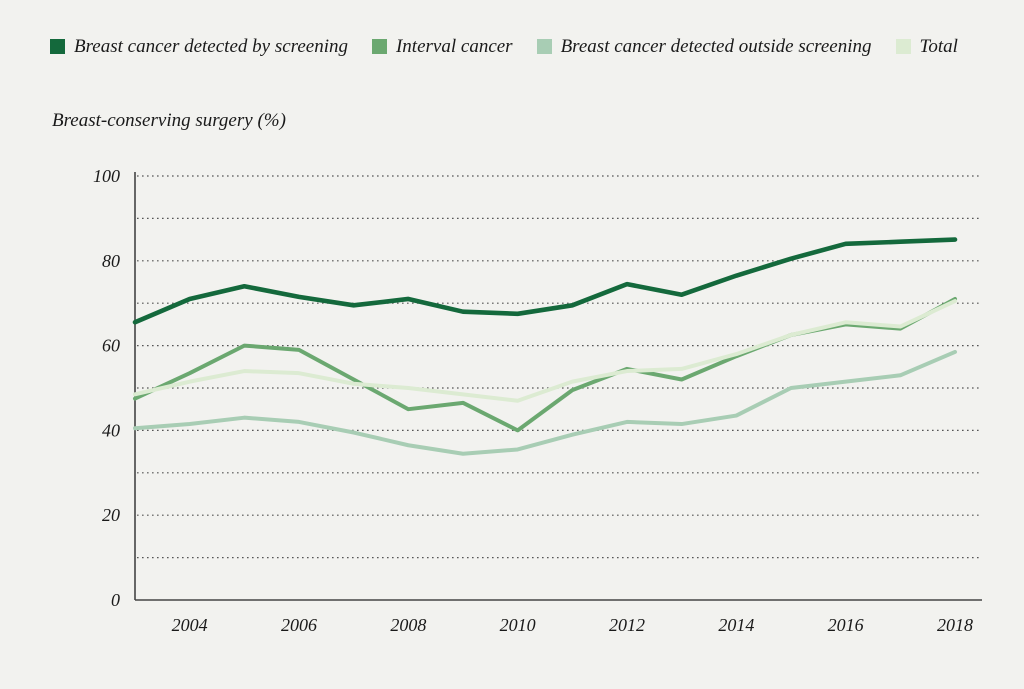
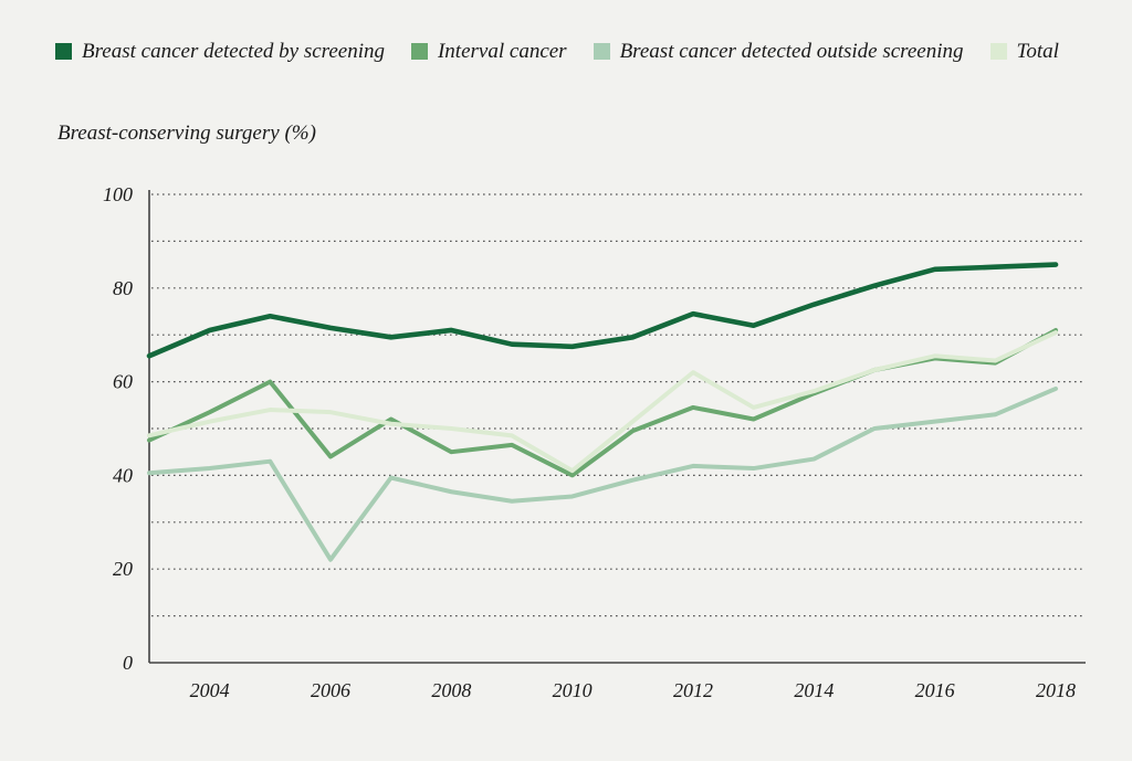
Interval cancer/2006: 59 -> 44
Breast cancer detected outside screening/2006: 42 -> 22
Total/2010: 47 -> 41
Total/2012: 54 -> 62
